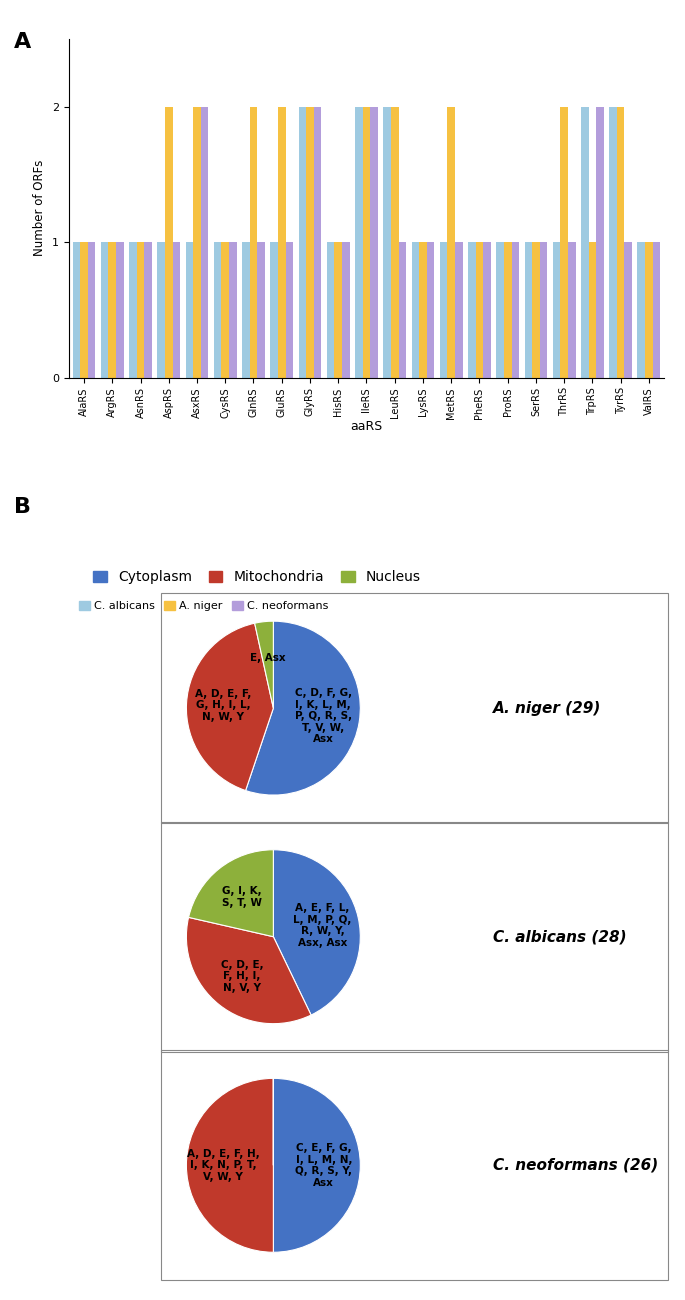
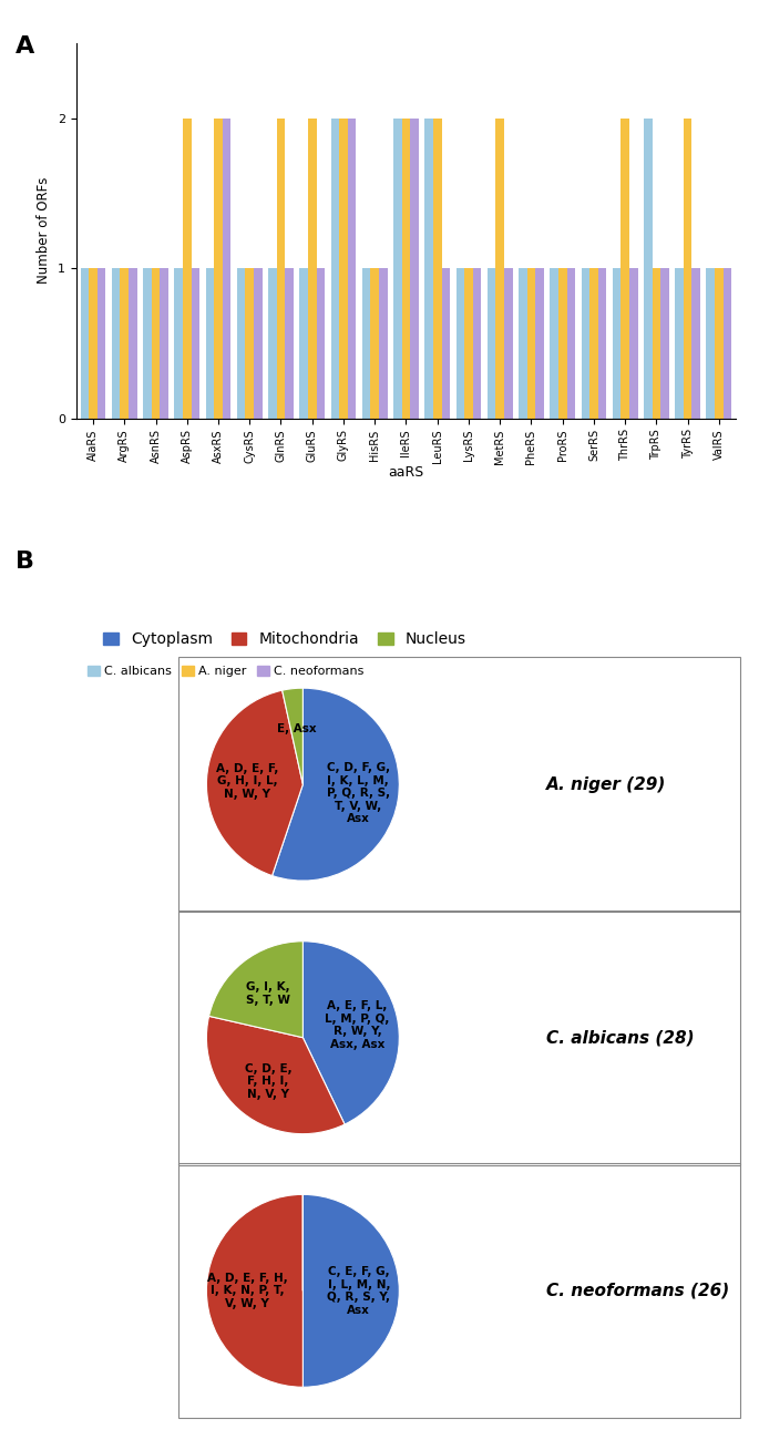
C. neoformans/TrpRS: 2 -> 1
C. albicans/TyrRS: 2 -> 1
